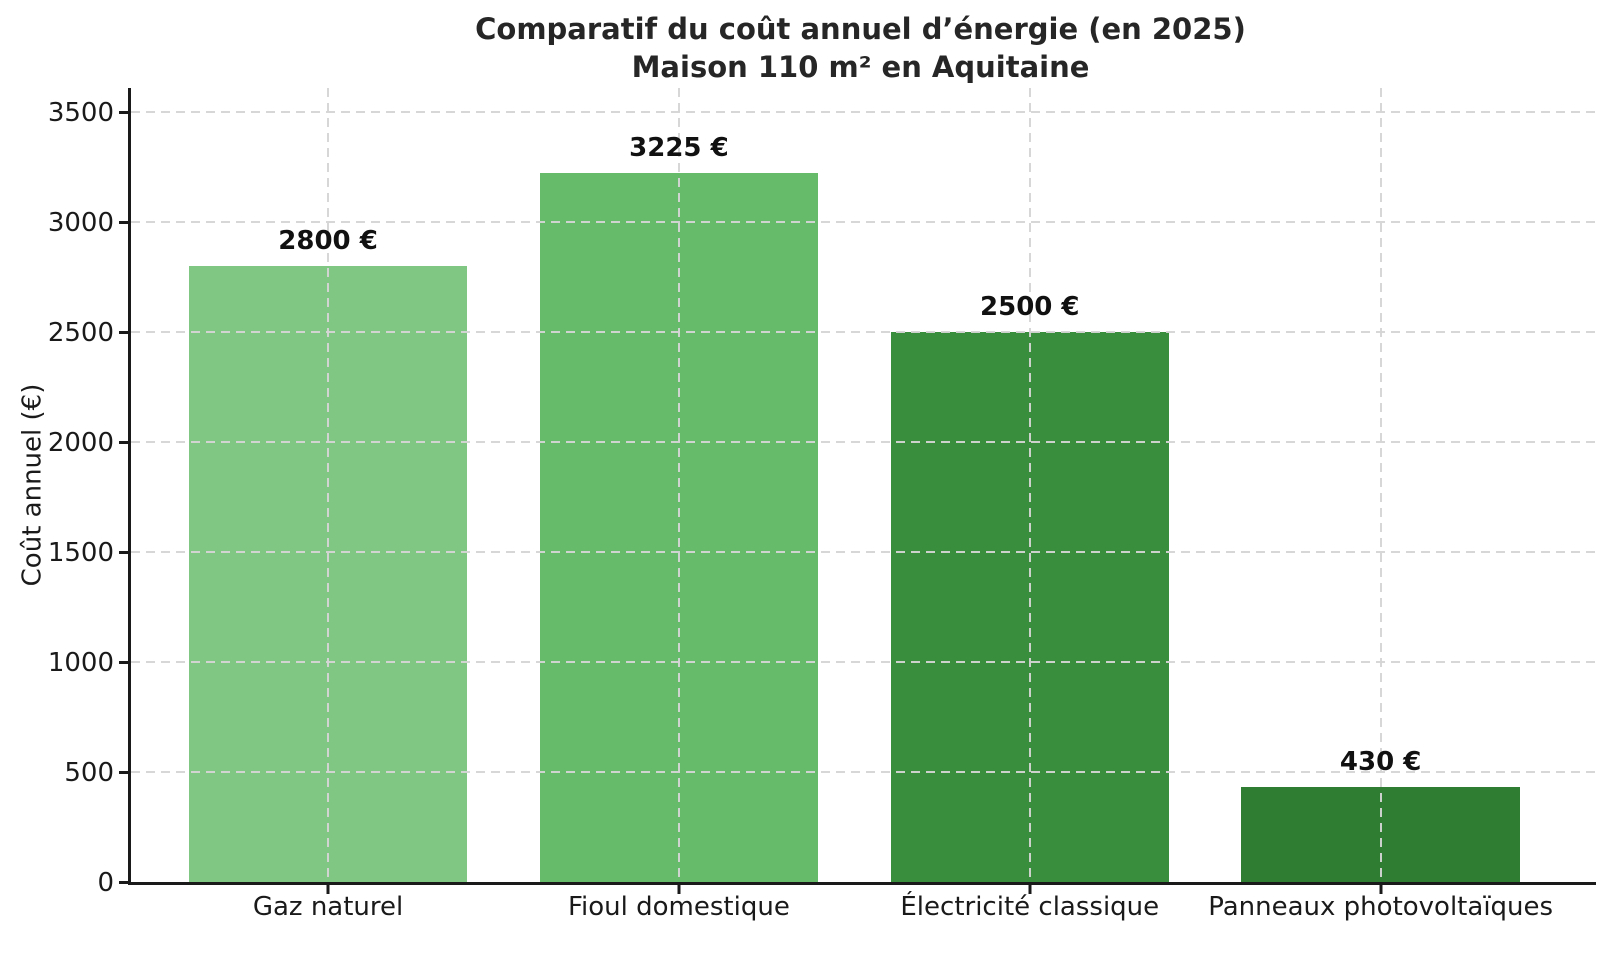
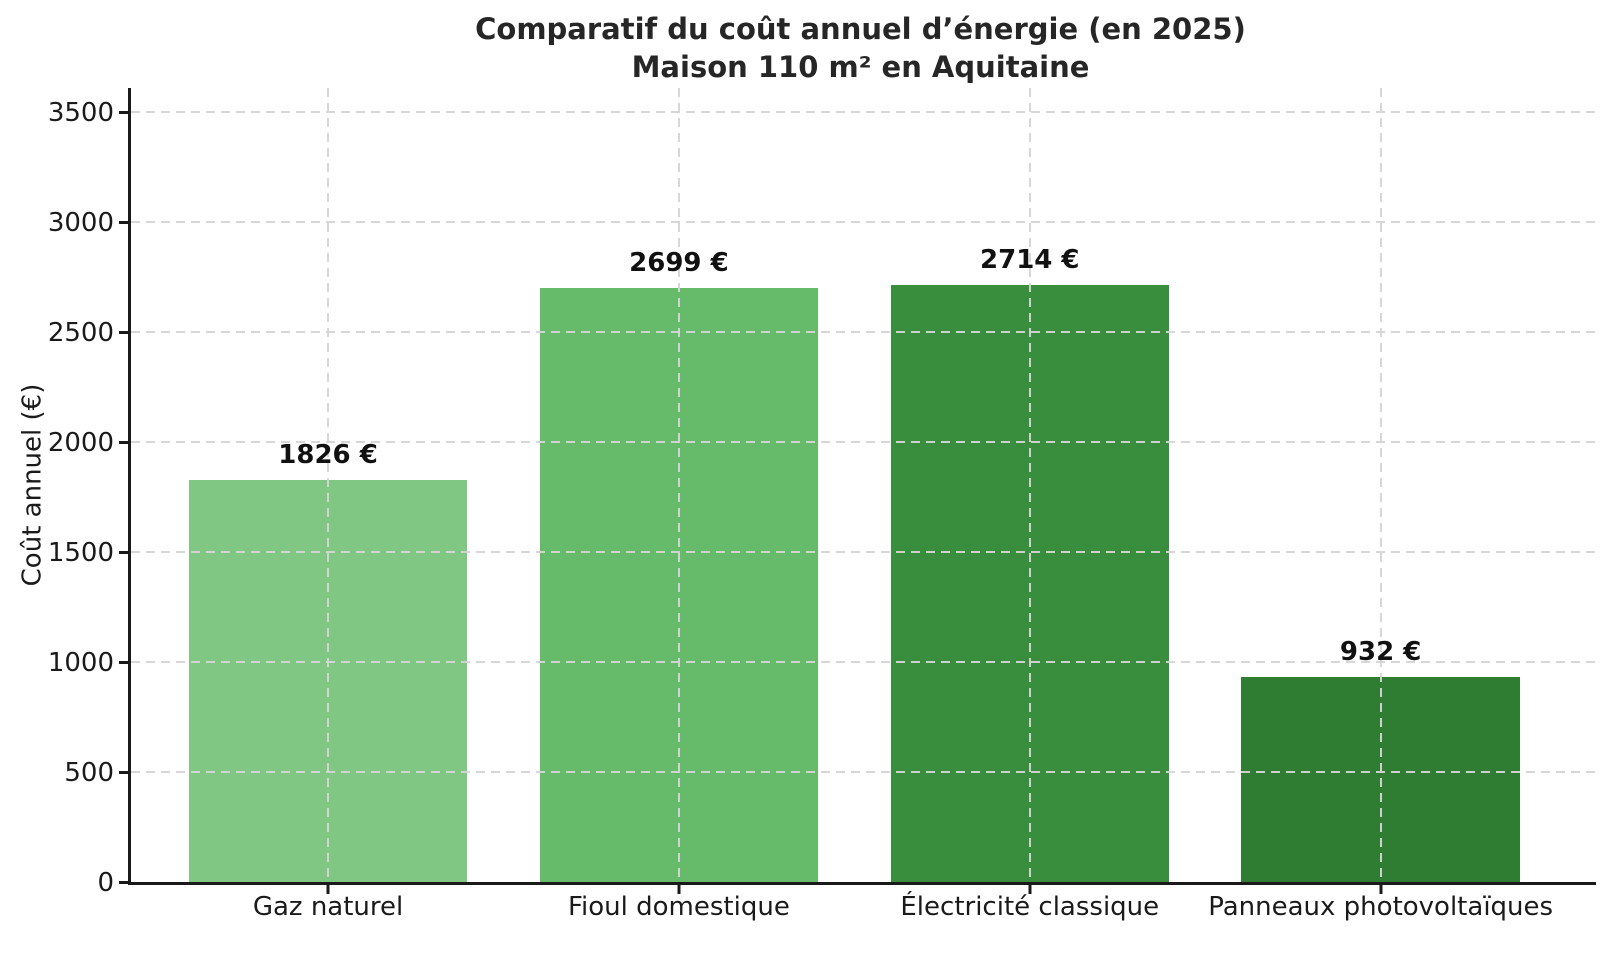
Gaz naturel: 2800 -> 1826
Fioul domestique: 3225 -> 2699
Électricité classique: 2500 -> 2714
Panneaux photovoltaïques: 430 -> 932
